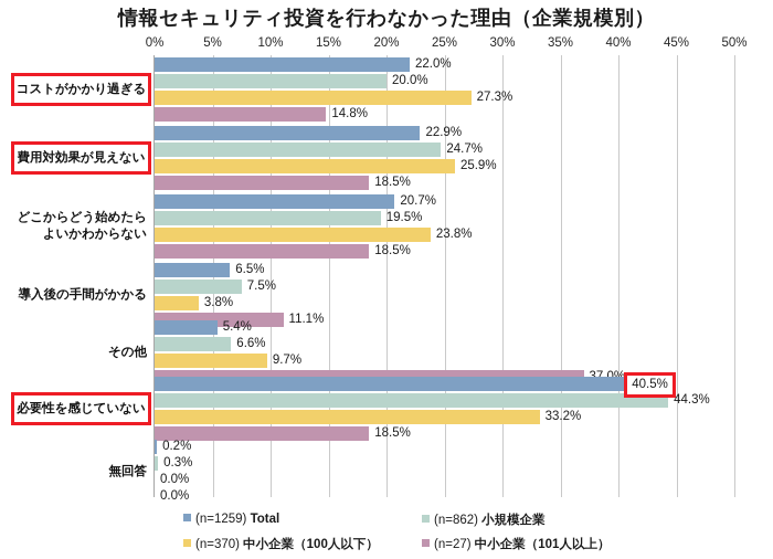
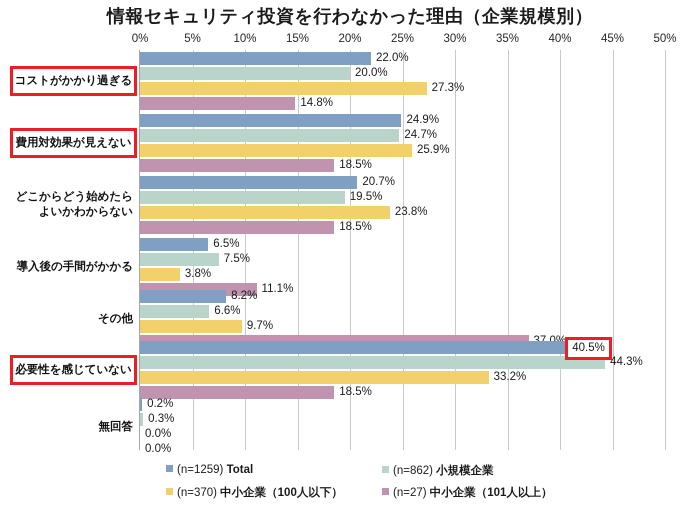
(n=1259) Total/費用対効果が見えない: 22.9% -> 24.9%
(n=1259) Total/その他: 5.4% -> 8.2%
